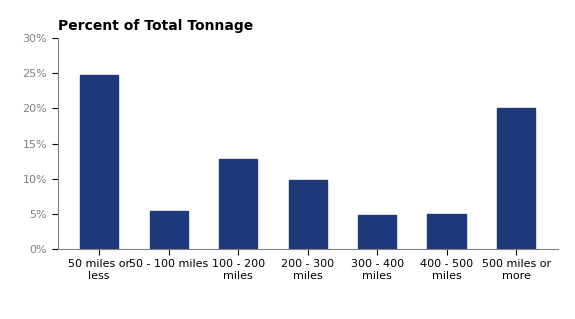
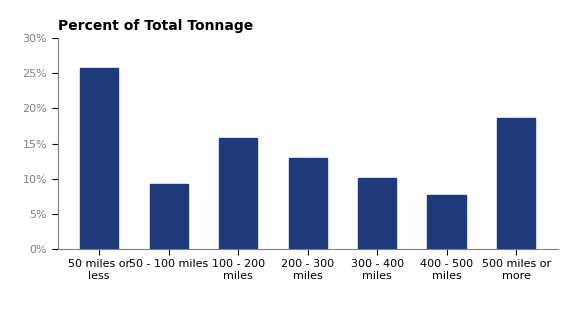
50 miles or less: 24.8% -> 25.7%
50 - 100 miles: 5.4% -> 9.3%
100 - 200 miles: 12.8% -> 15.8%
200 - 300 miles: 9.8% -> 13.0%
300 - 400 miles: 4.8% -> 10.1%
400 - 500 miles: 5.0% -> 7.6%
500 miles or more: 20.0% -> 18.7%
